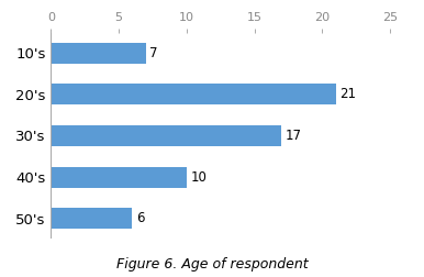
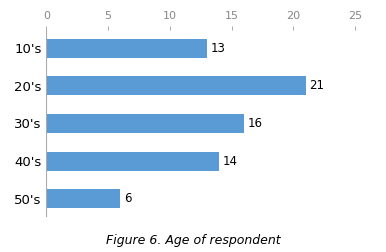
10's: 7 -> 13
30's: 17 -> 16
40's: 10 -> 14
